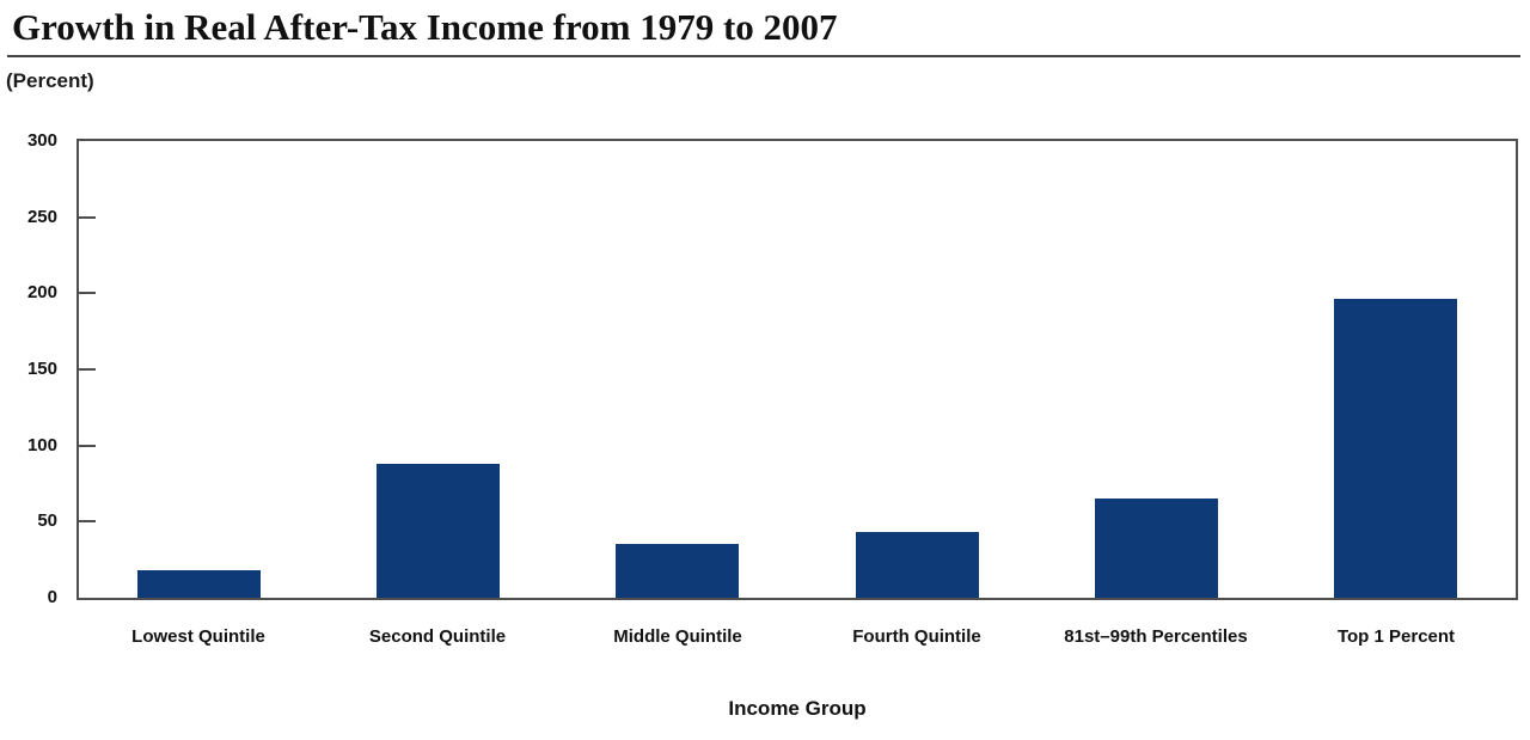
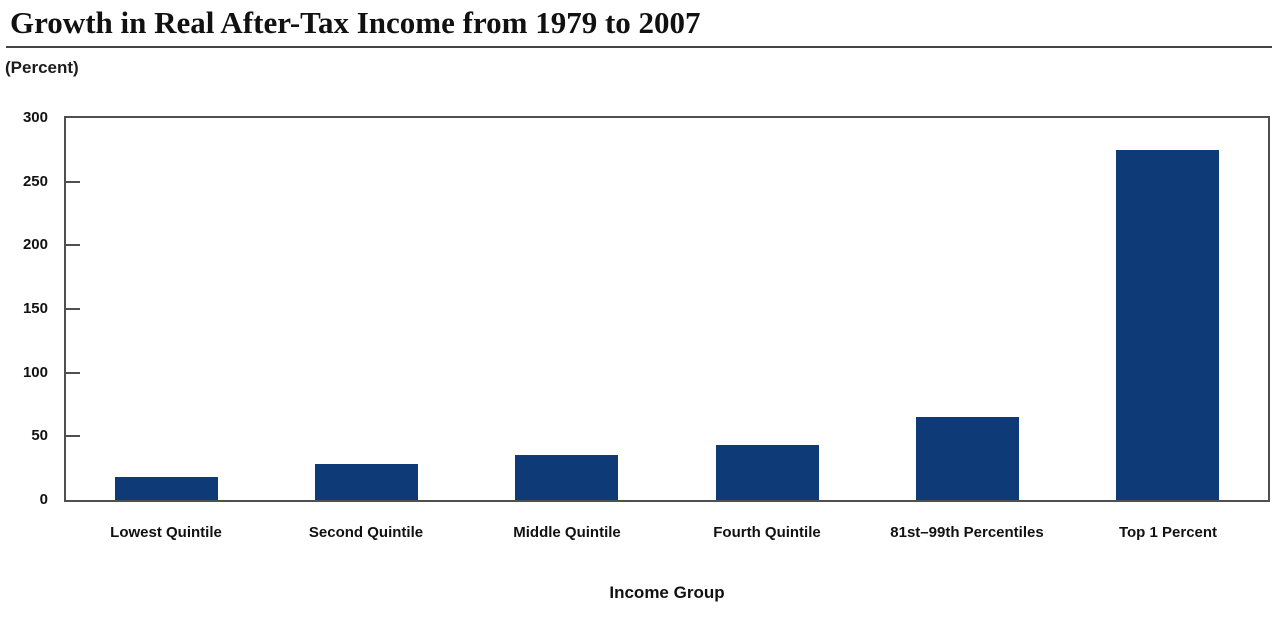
Second Quintile: 88 -> 28
Top 1 Percent: 196 -> 275
